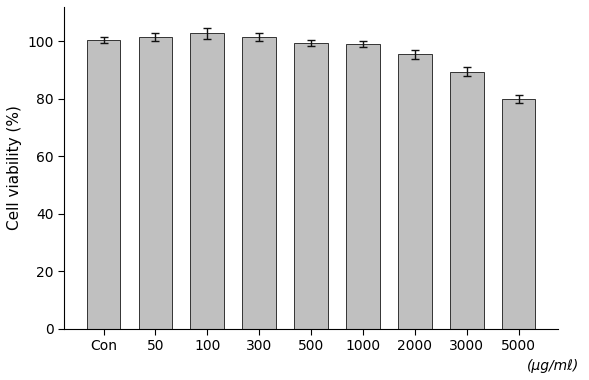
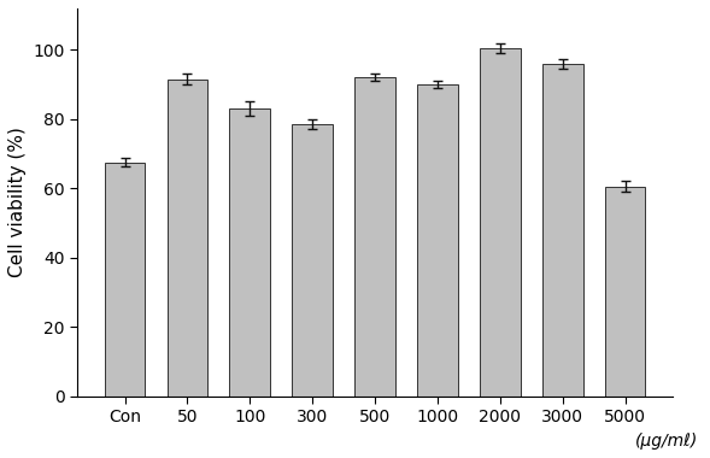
Con: 100.5 -> 67.5
50: 101.5 -> 91.5
100: 102.8 -> 83.0
300: 101.5 -> 78.5
500: 99.5 -> 92.0
1000: 99.0 -> 90.0
2000: 95.5 -> 100.5
3000: 89.5 -> 96.0
5000: 80.0 -> 60.5
